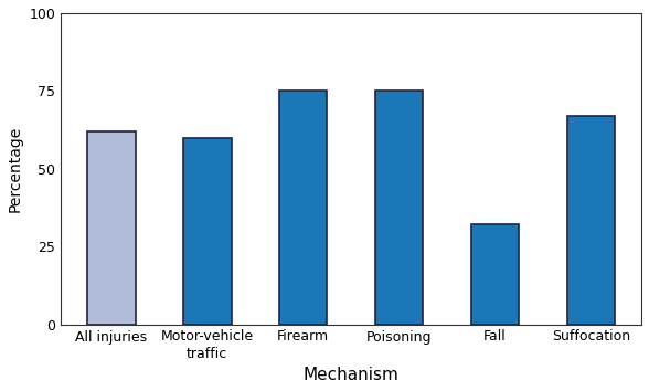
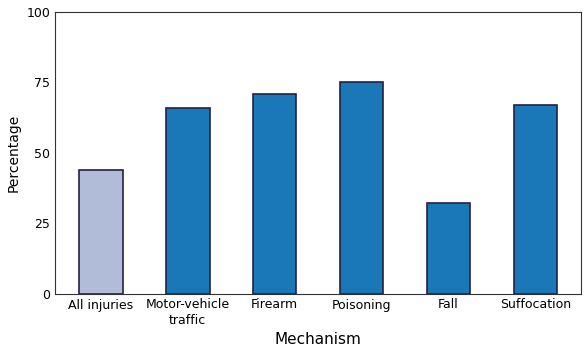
All injuries: 62 -> 44
Motor-vehicle traffic: 60 -> 66
Firearm: 75 -> 71
